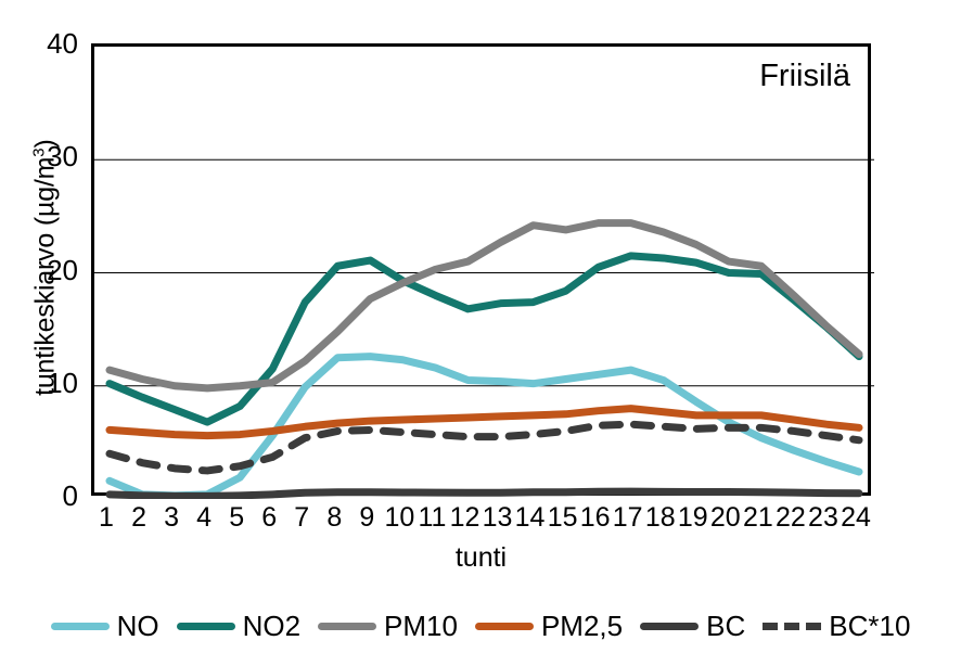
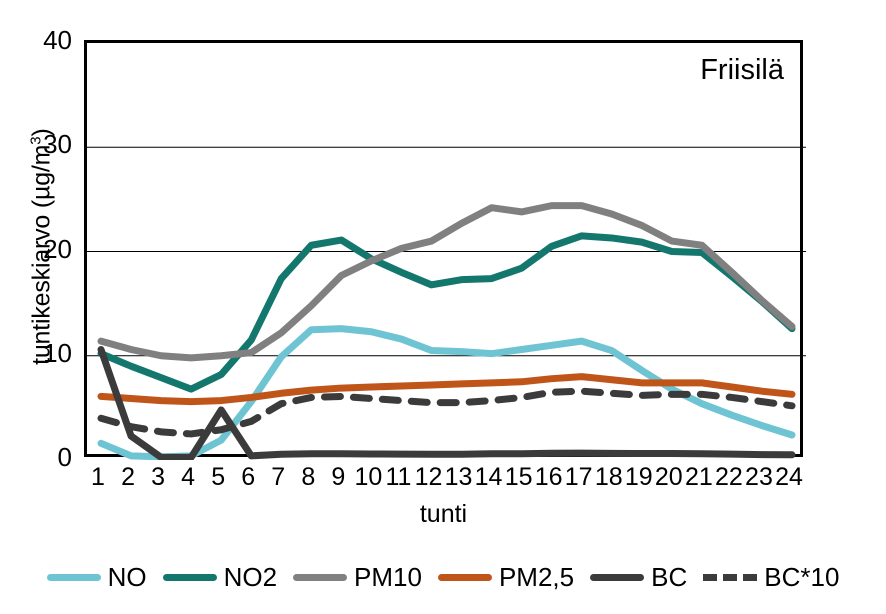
BC/1: 0.4 -> 10.6
BC/2: 0.3 -> 2.3
BC/5: 0.3 -> 4.8
